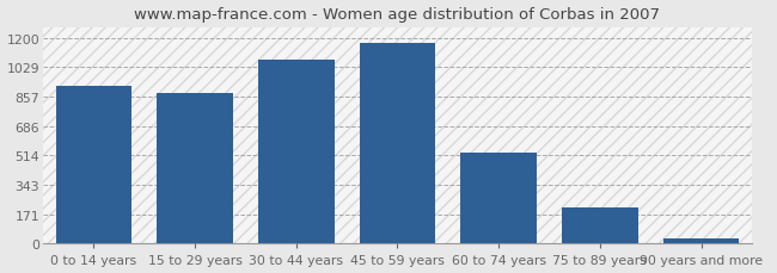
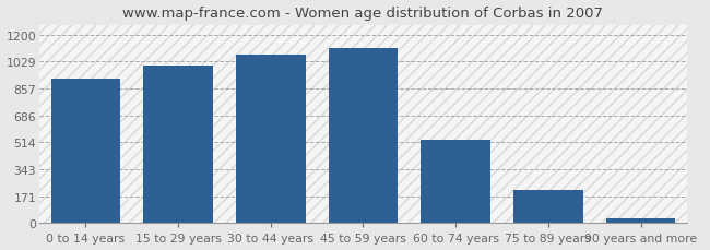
15 to 29 years: 880 -> 1000
45 to 59 years: 1170 -> 1110
